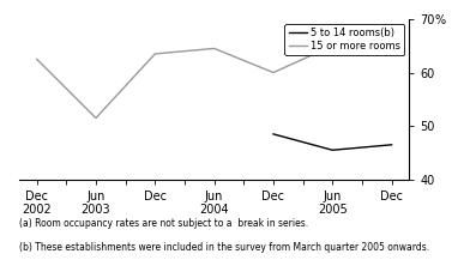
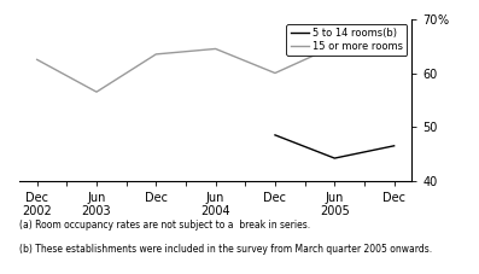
15 or more rooms/Jun 2003: 51.5 -> 56.5
5 to 14 rooms(b)/Jun 2005: 45.5 -> 44.2
